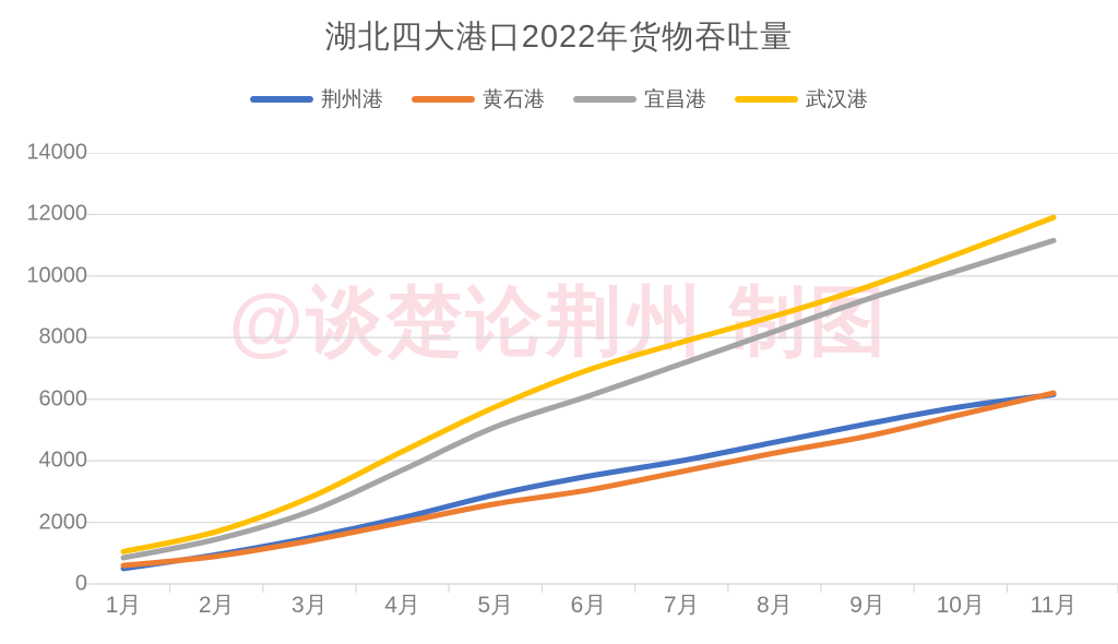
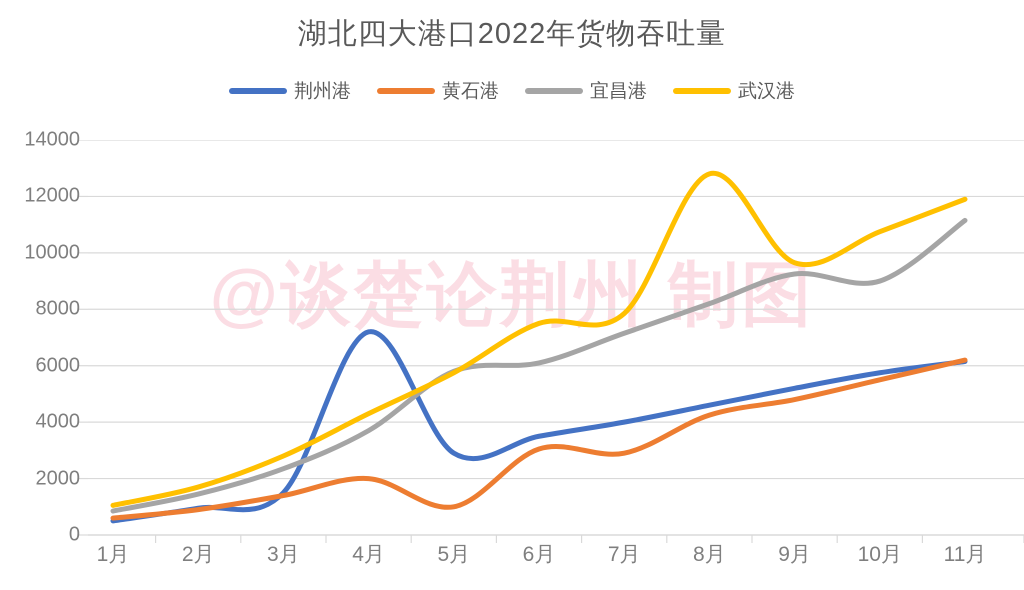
荆州港/4月: 2200 -> 7200
黄石港/5月: 2600 -> 1000
宜昌港/5月: 5100 -> 5800
武汉港/6月: 7000 -> 7500
黄石港/7月: 3600 -> 2900
武汉港/8月: 8700 -> 12800
宜昌港/10月: 10200 -> 9000
